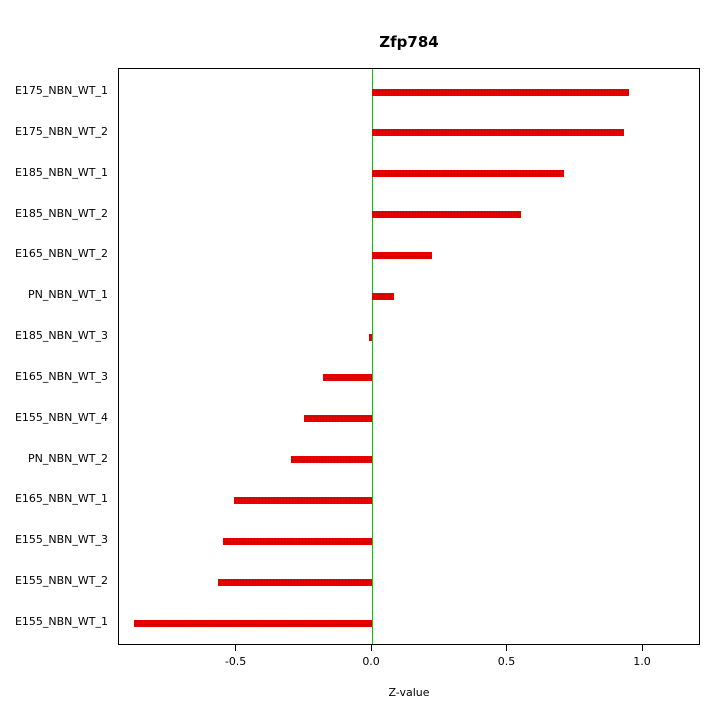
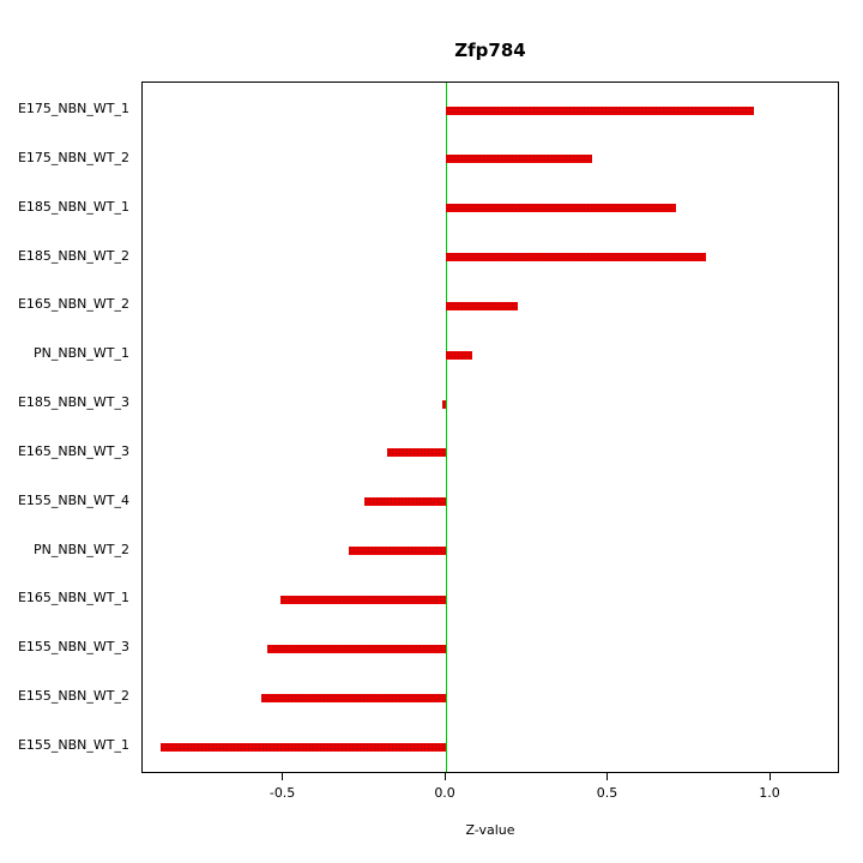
E175_NBN_WT_2: 0.93 -> 0.45
E185_NBN_WT_2: 0.55 -> 0.80
